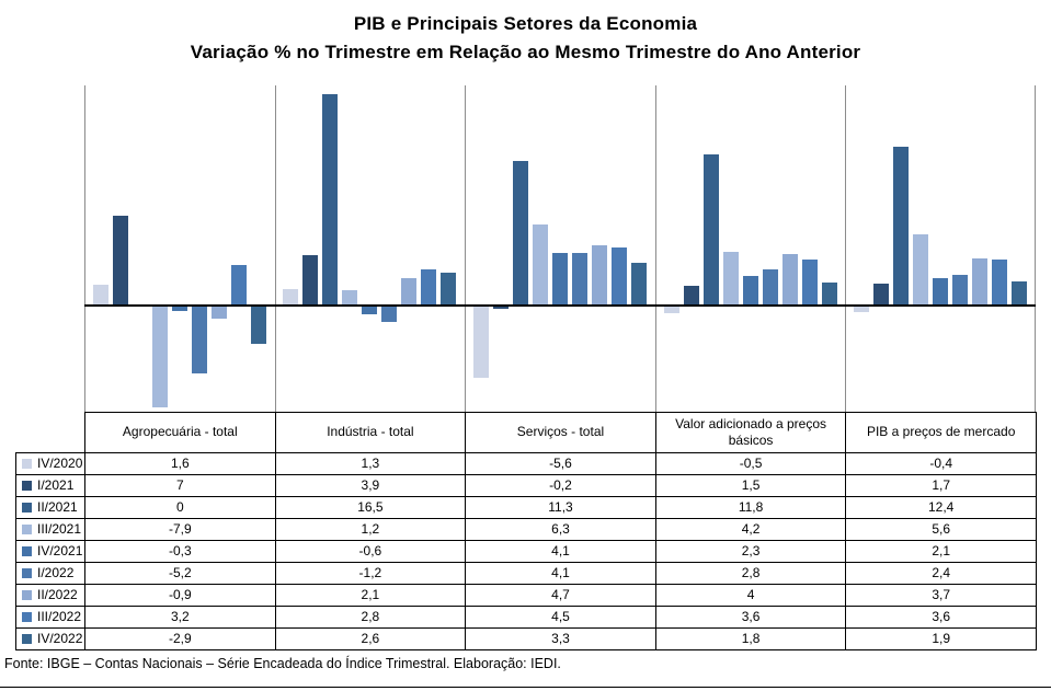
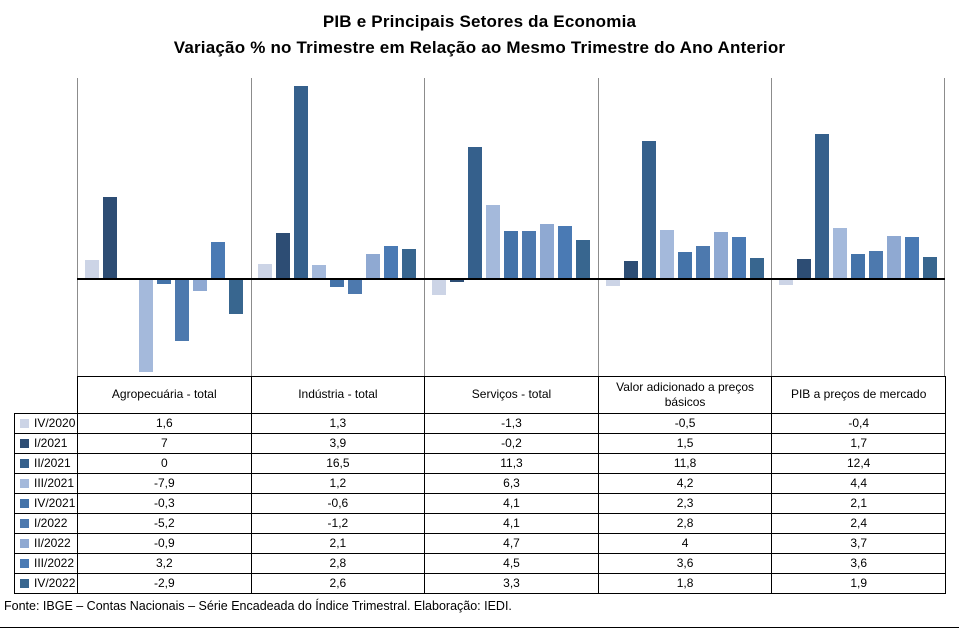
IV/2020/Serviços - total: -5,6 -> -1,3
III/2021/PIB a preços de mercado: 5,6 -> 4,4
